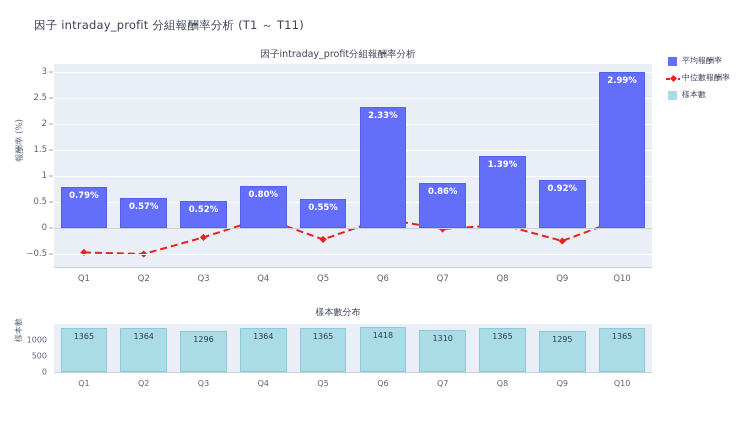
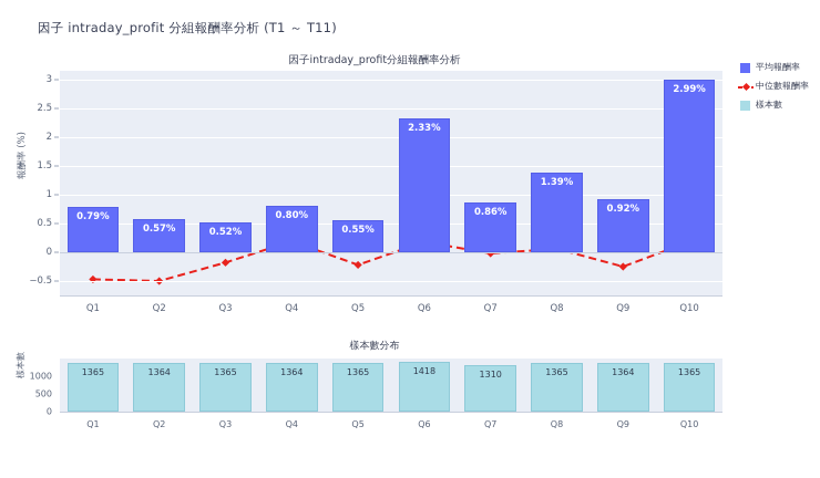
樣本數分布/Q3: 1296 -> 1365
樣本數分布/Q9: 1295 -> 1364
